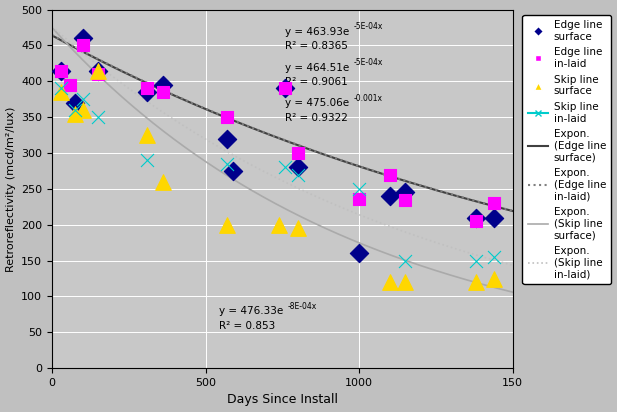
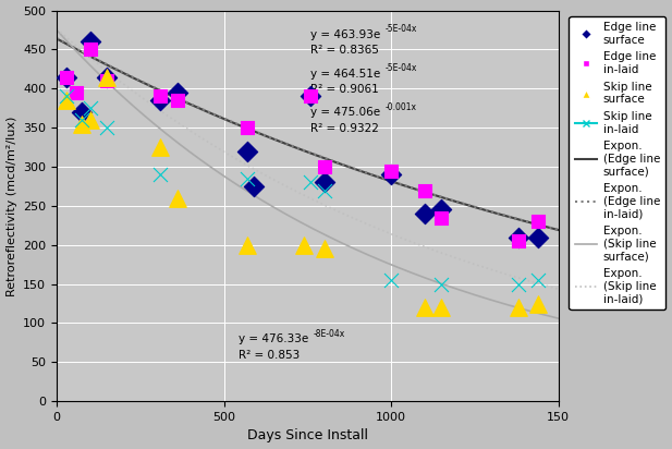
Edge line surface/1000: 160 -> 290
Edge line in-laid/1000: 236 -> 295
Skip line in-laid/1000: 250 -> 155
